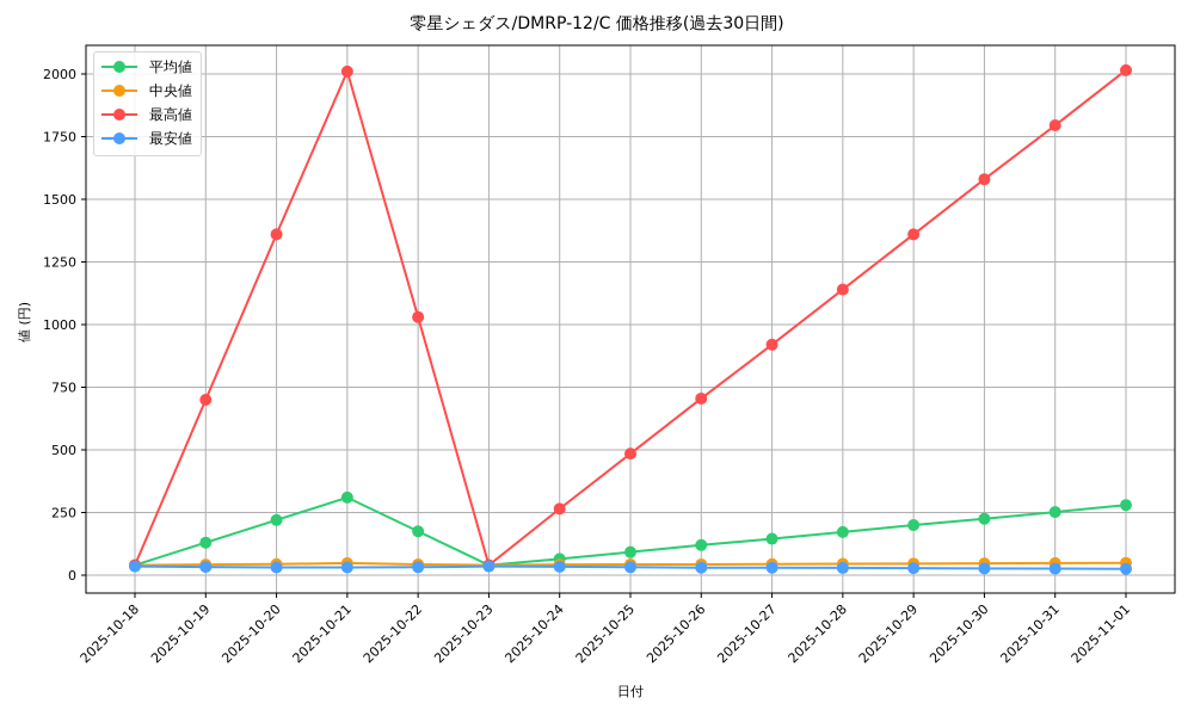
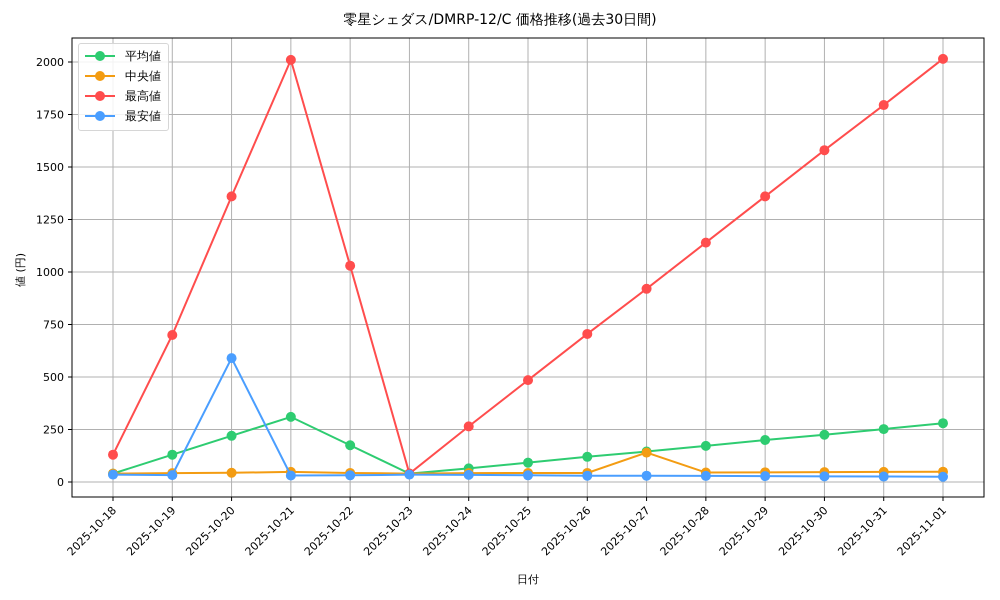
最高値/2025-10-18: 40 -> 130
最安値/2025-10-20: 30 -> 590
中央値/2025-10-27: 40 -> 140
